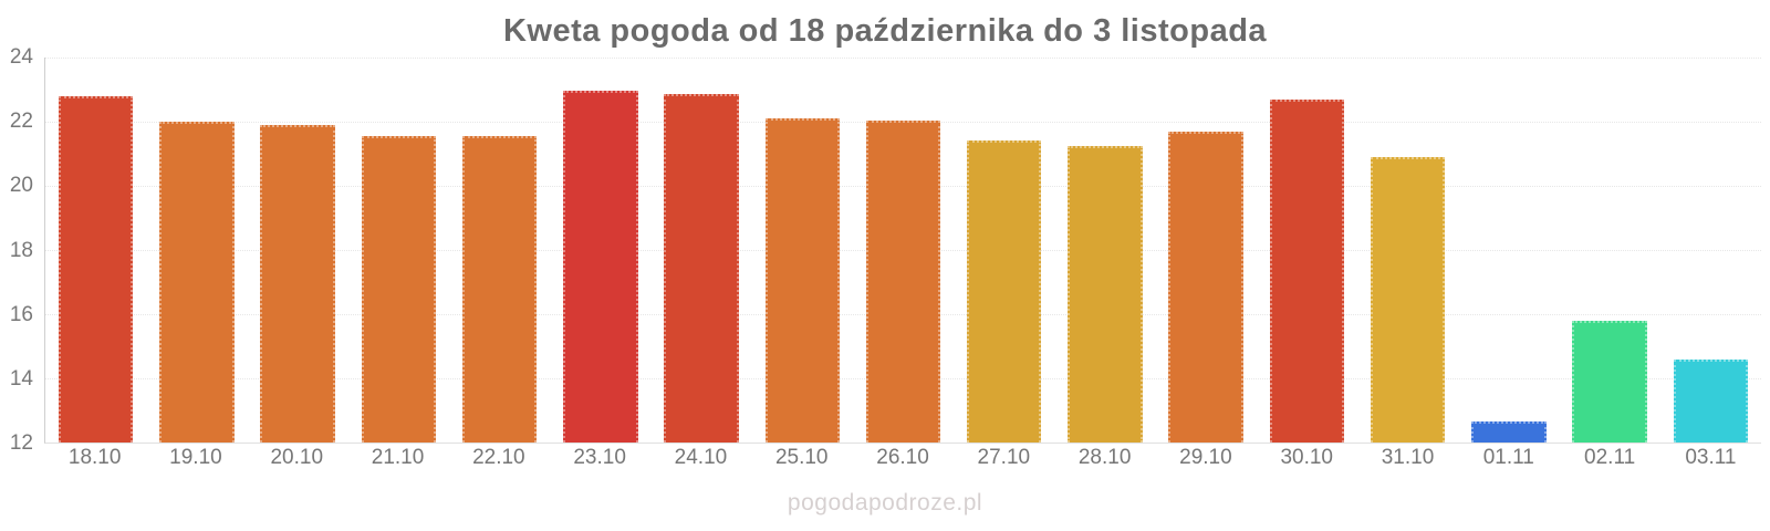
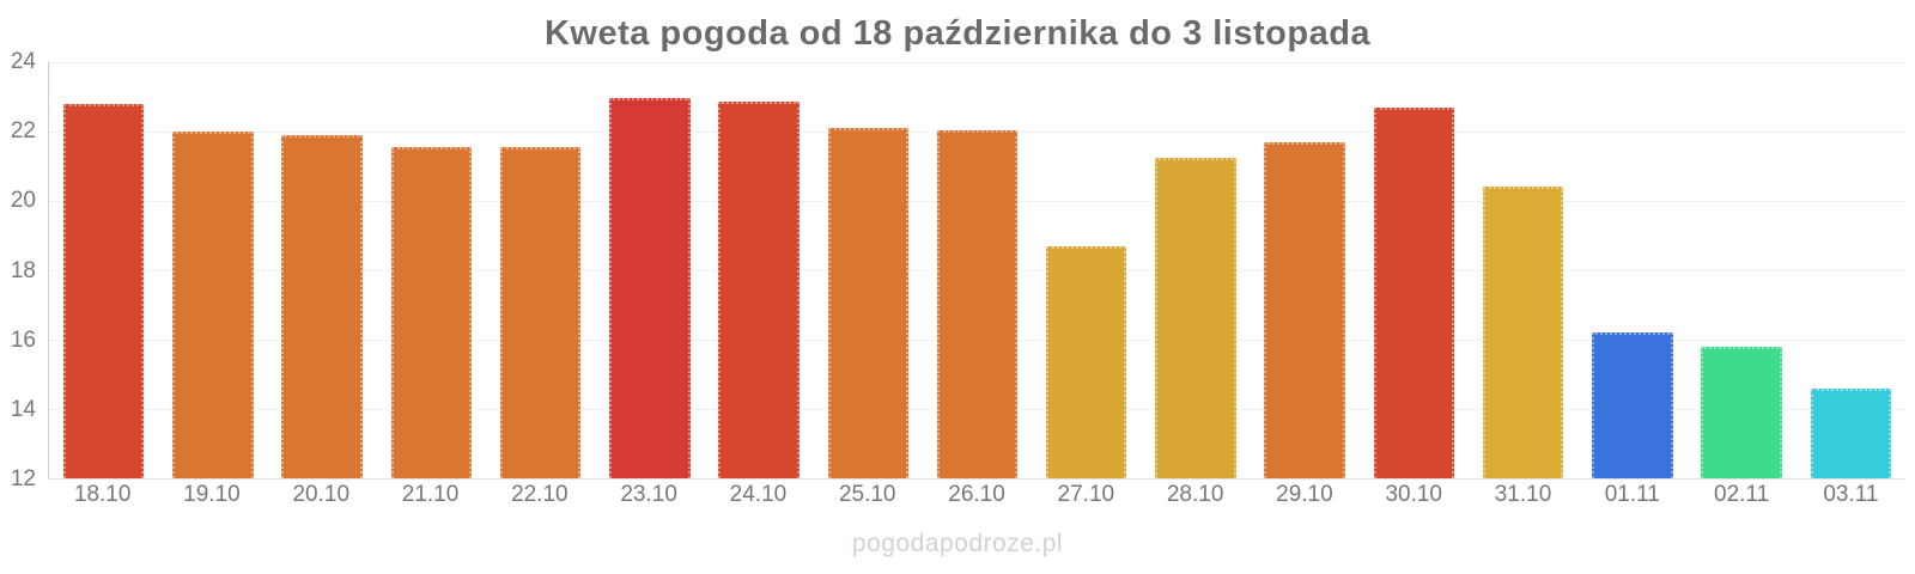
27.10: 21.4 -> 18.7
31.10: 20.9 -> 20.4
01.11: 12.7 -> 16.2
